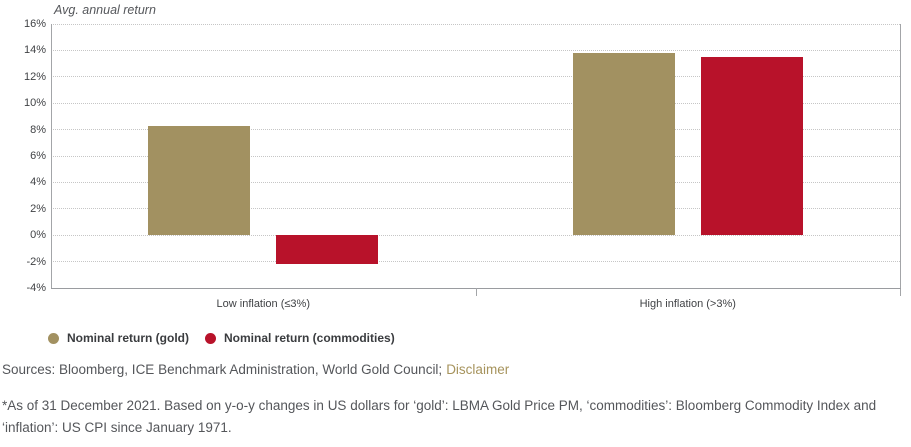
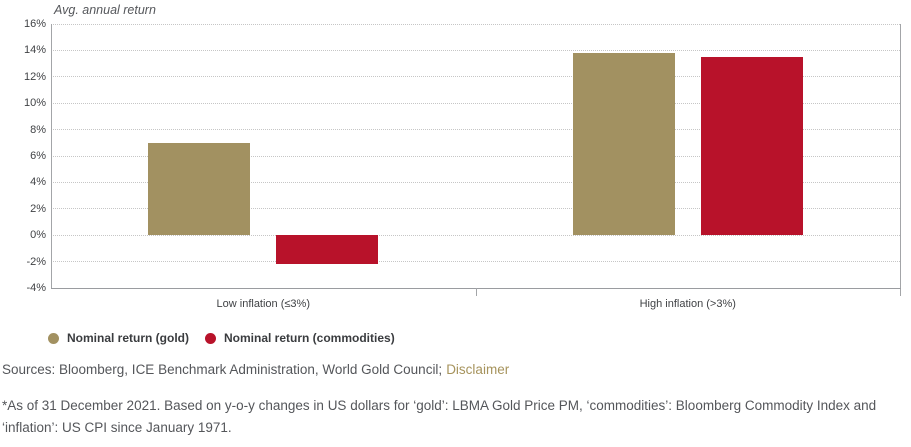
Nominal return (gold)/Low inflation (≤3%): 8.3% -> 7.0%
